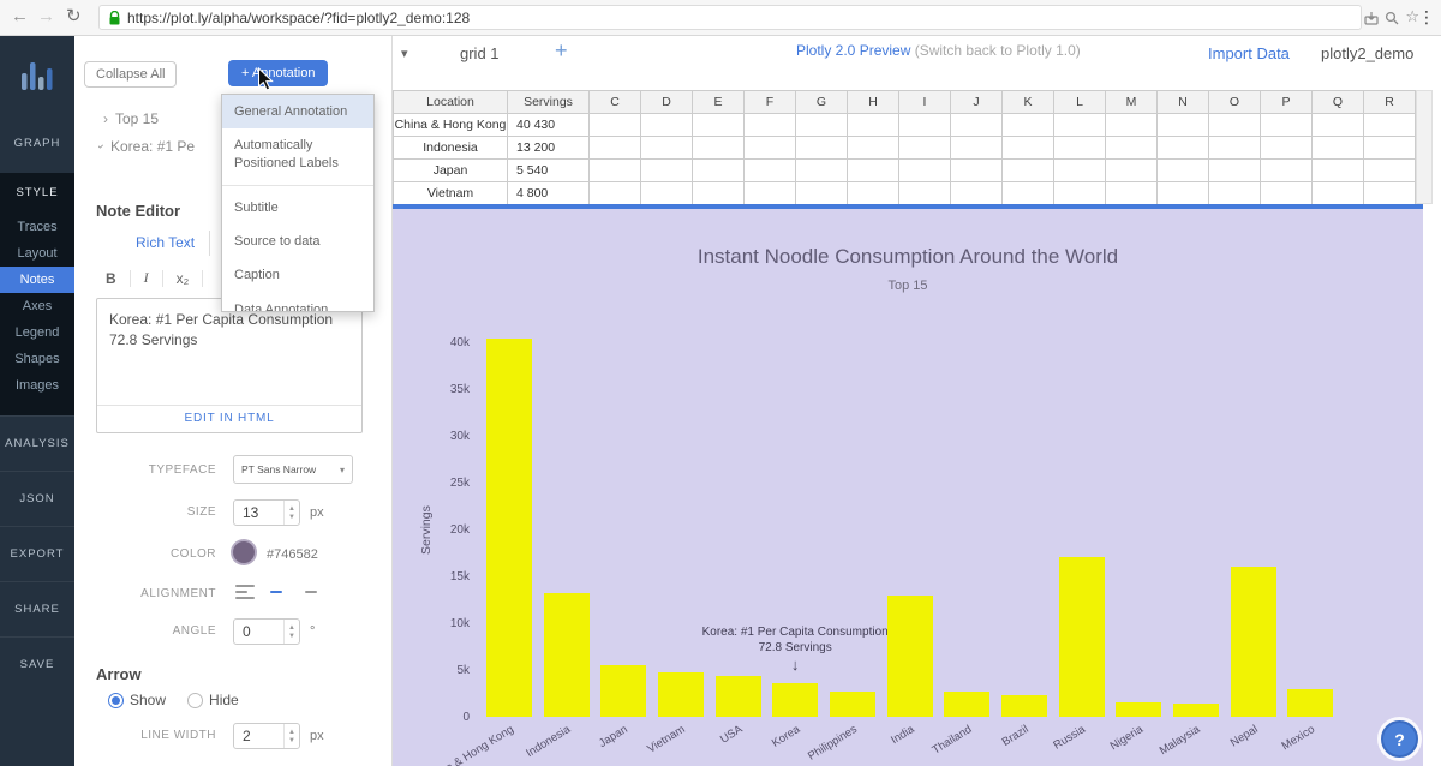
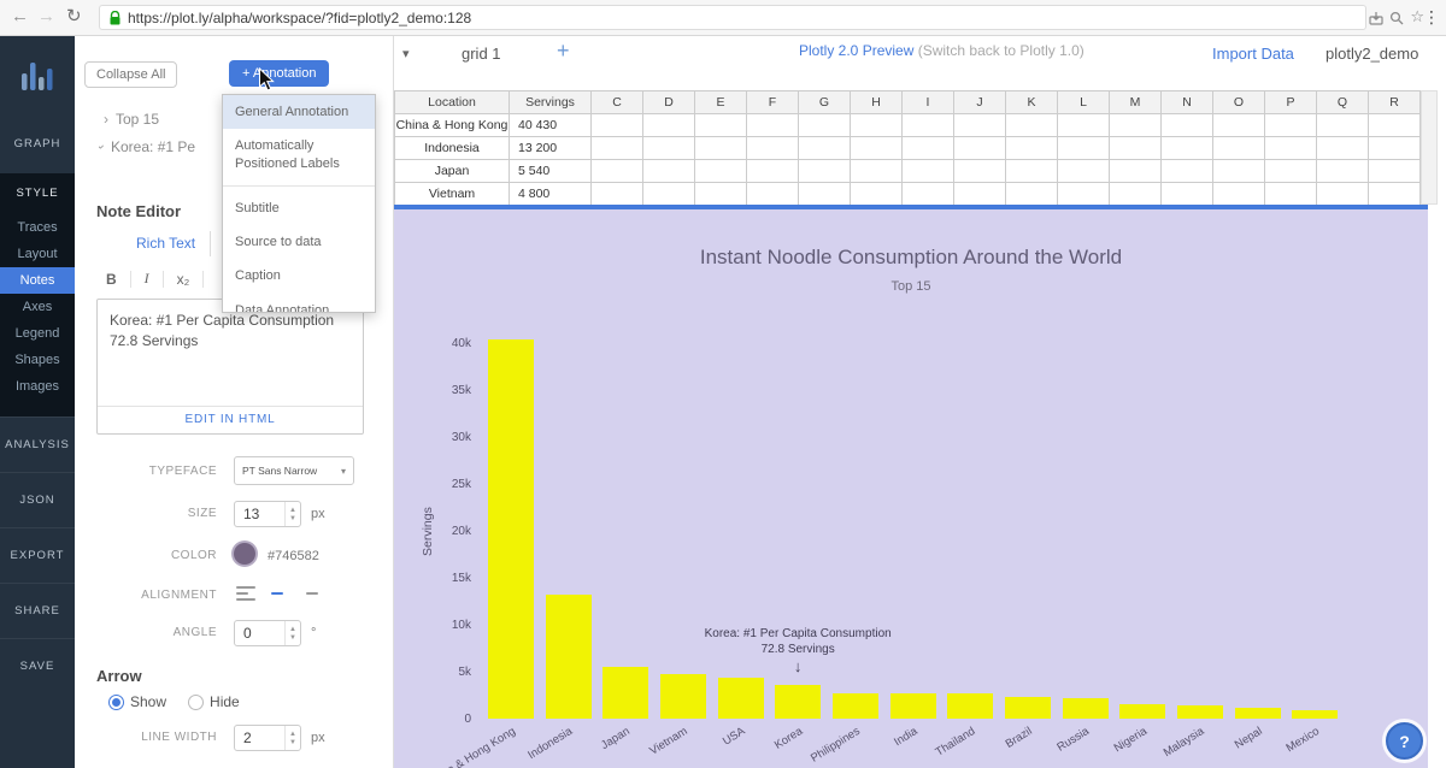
India: 13k -> 3k
Russia: 17k -> 2k
Nepal: 16k -> 1k
Mexico: 3k -> 1k
